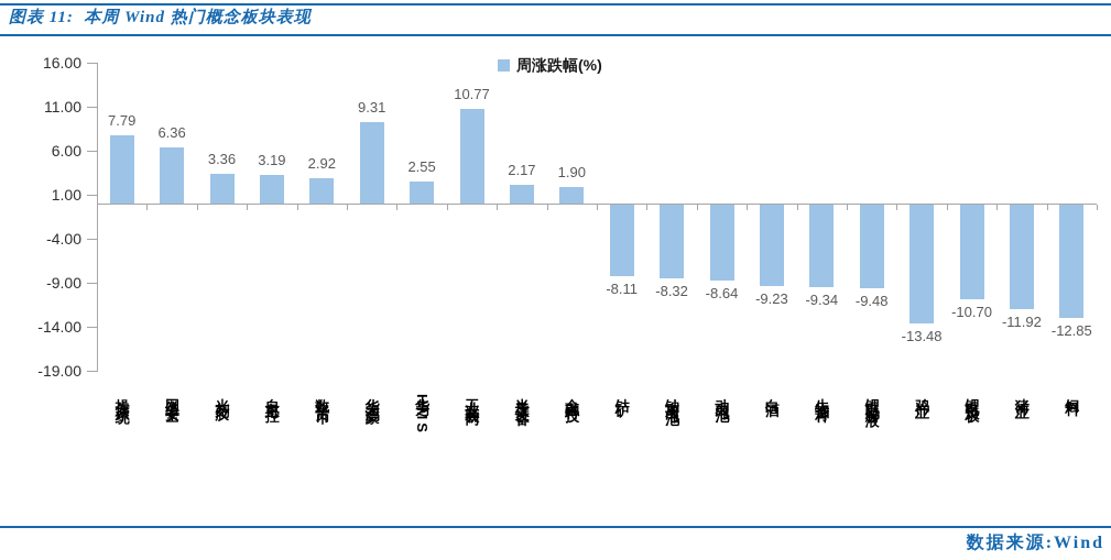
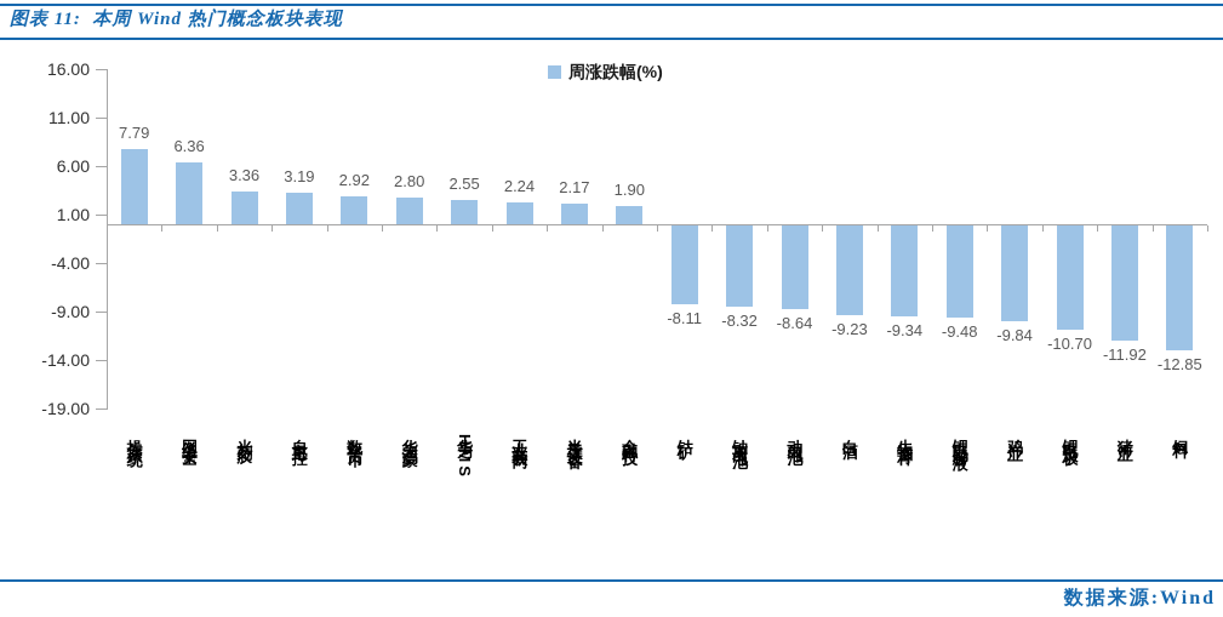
华为鸿蒙: 9.31 -> 2.80
工业互联网: 10.77 -> 2.24
鸡产业: -13.48 -> -9.84
